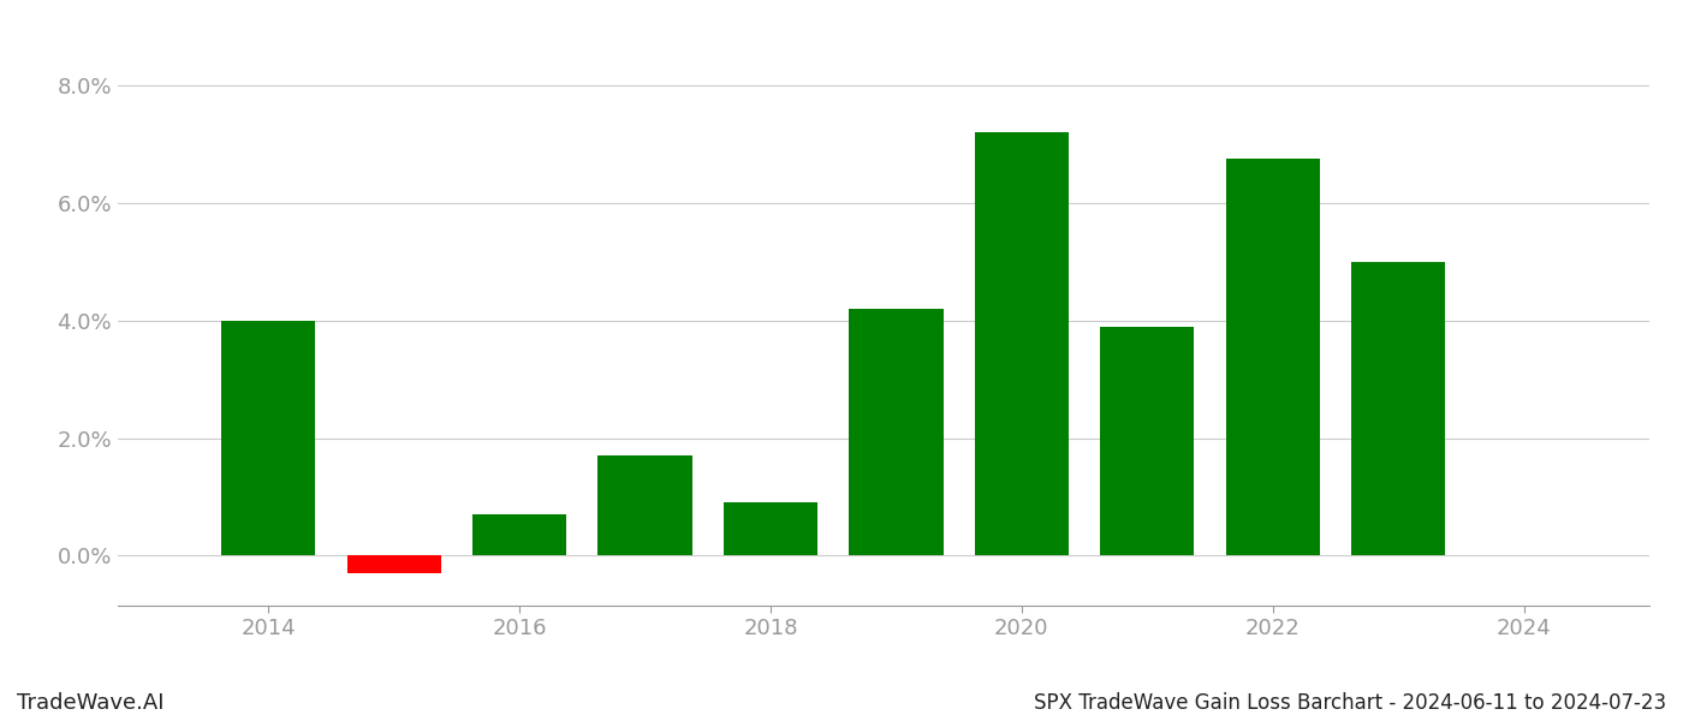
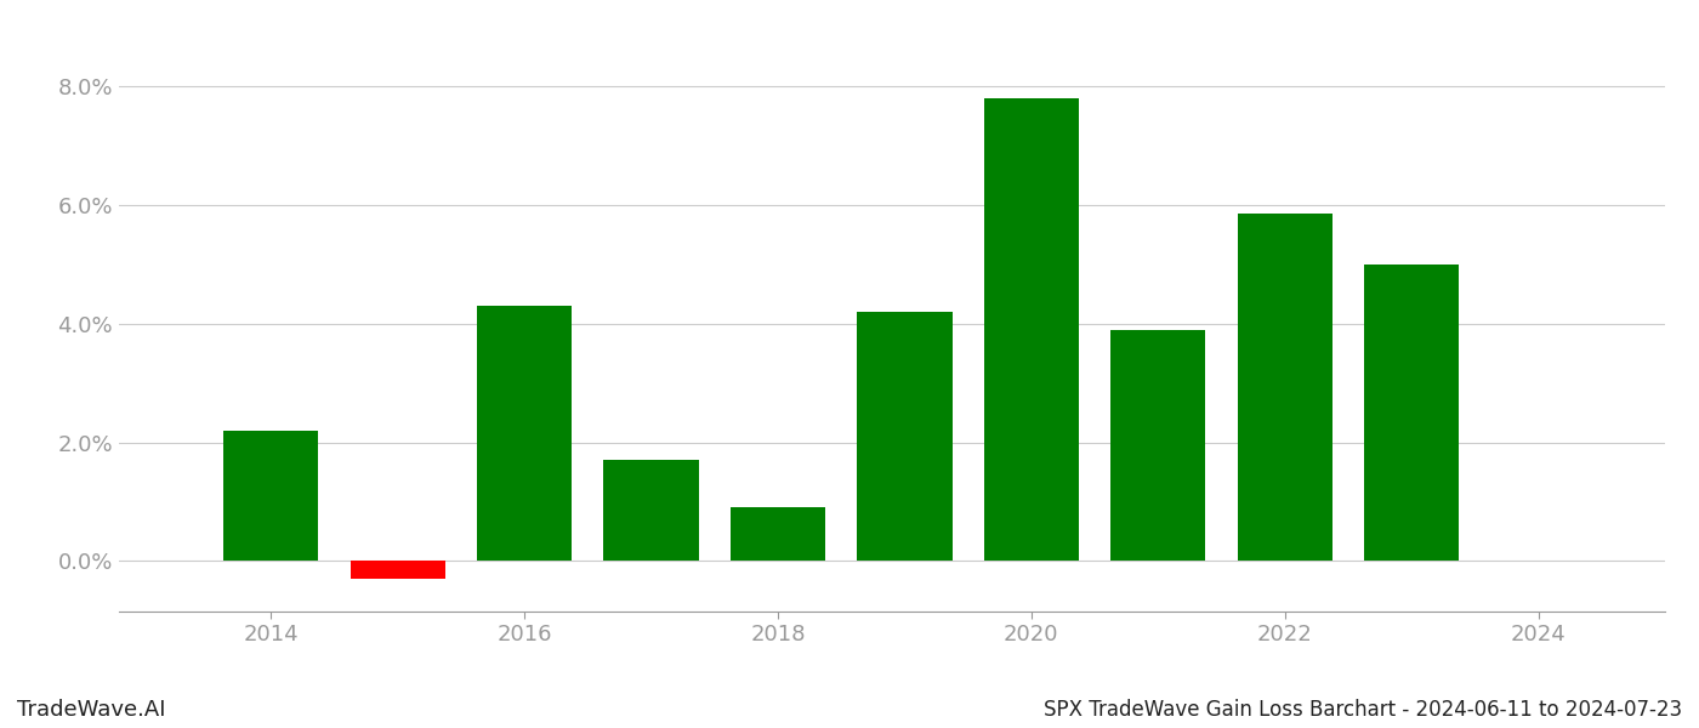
2014: 4.00% -> 2.20%
2016: 0.70% -> 4.30%
2020: 7.20% -> 7.80%
2022: 6.75% -> 5.85%
